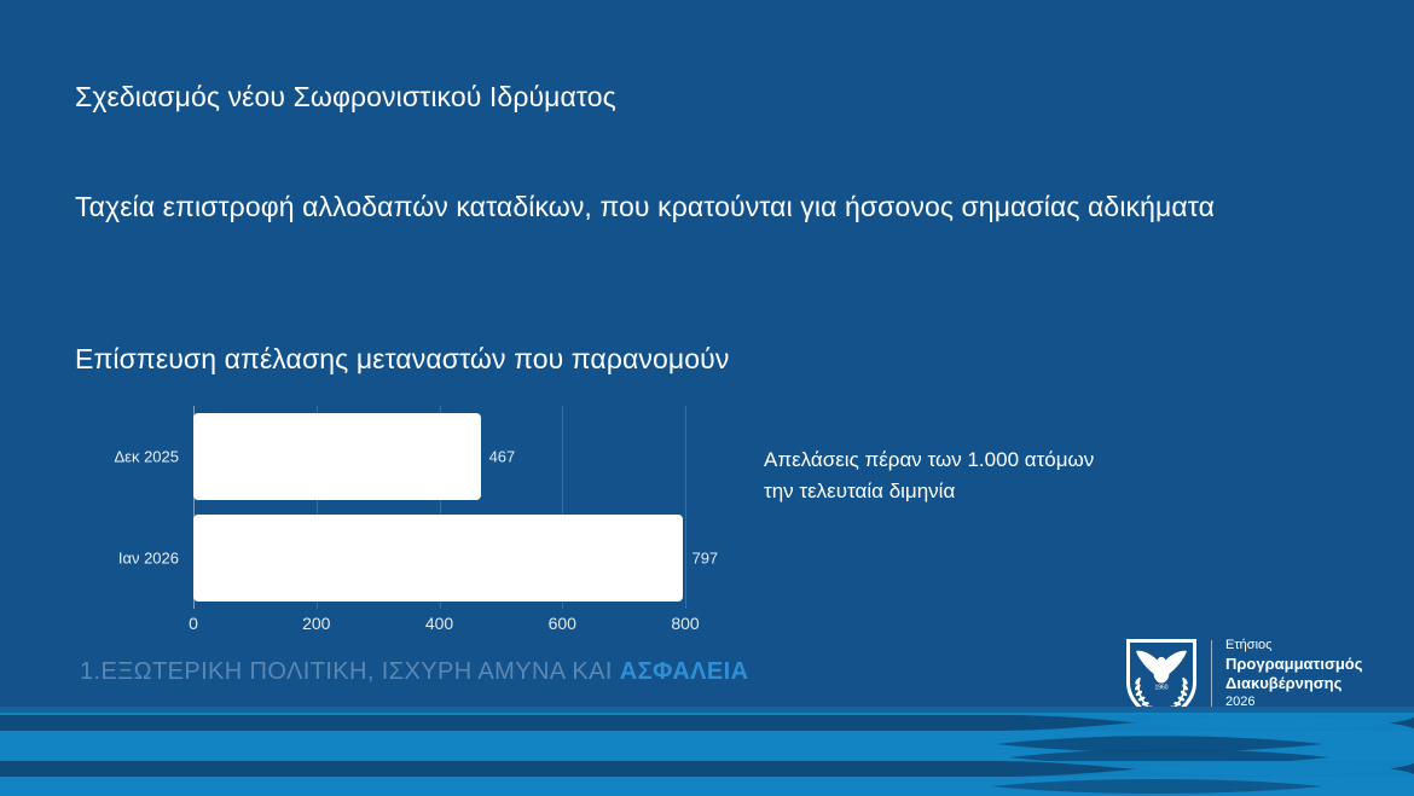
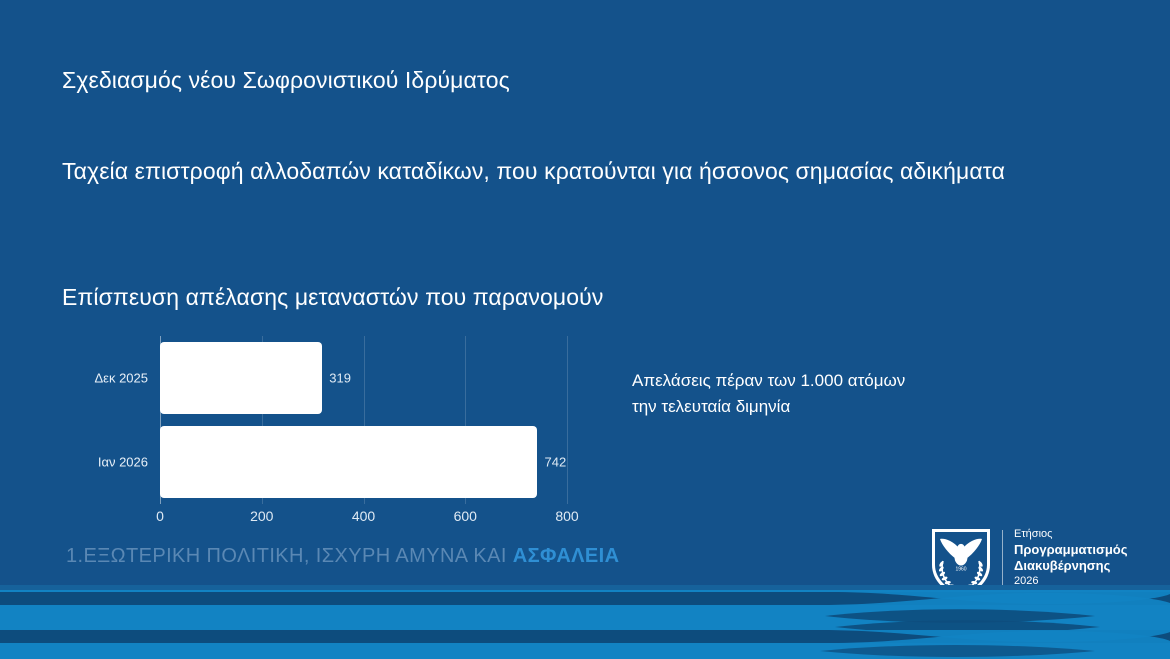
Δεκ 2025: 467 -> 319
Ιαν 2026: 797 -> 742
